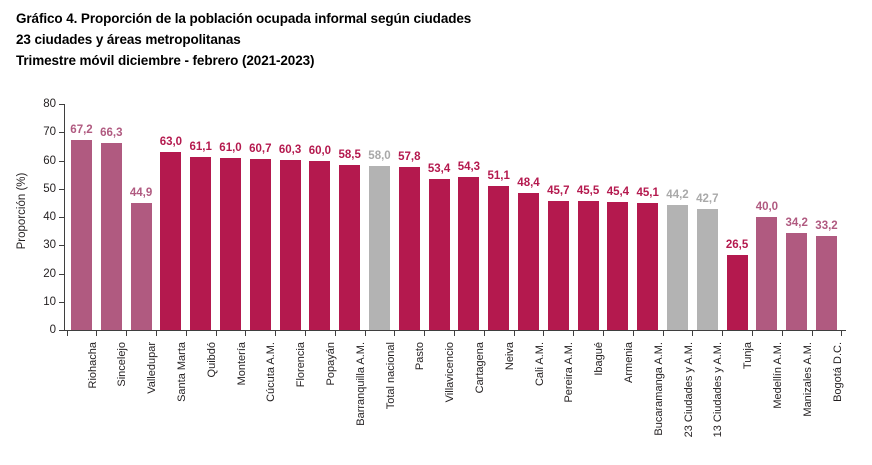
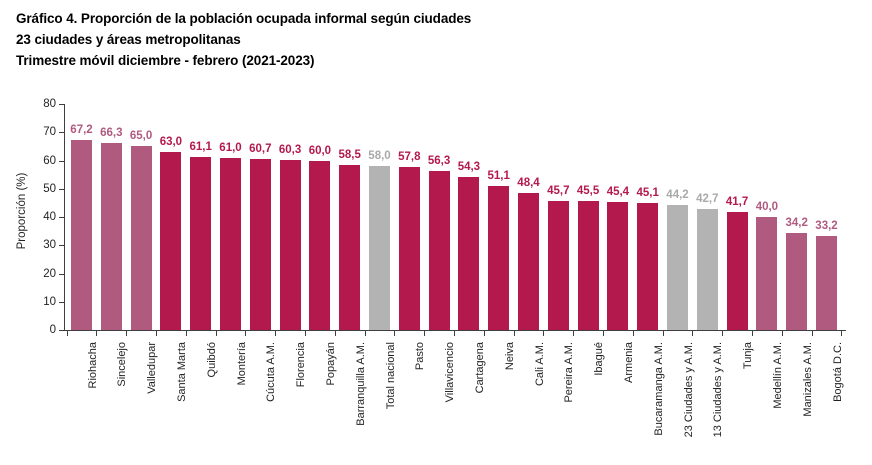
Valledupar: 44,9 -> 65,0
Villavicencio: 53,4 -> 56,3
Tunja: 26,5 -> 41,7
